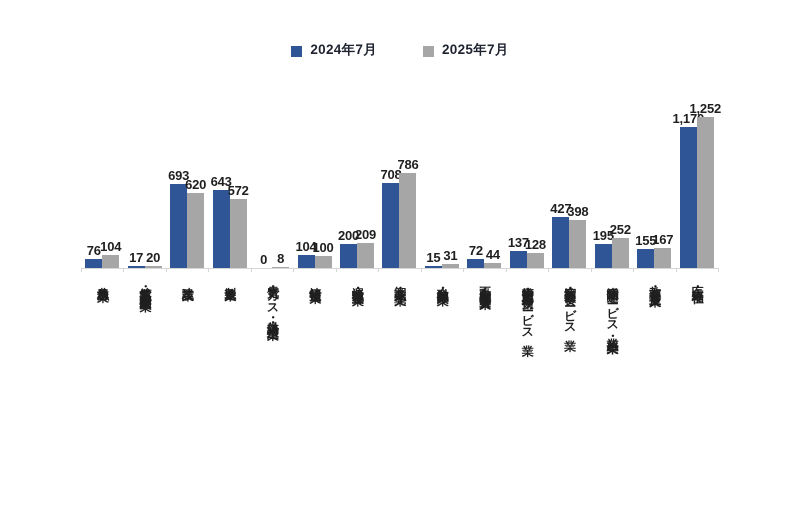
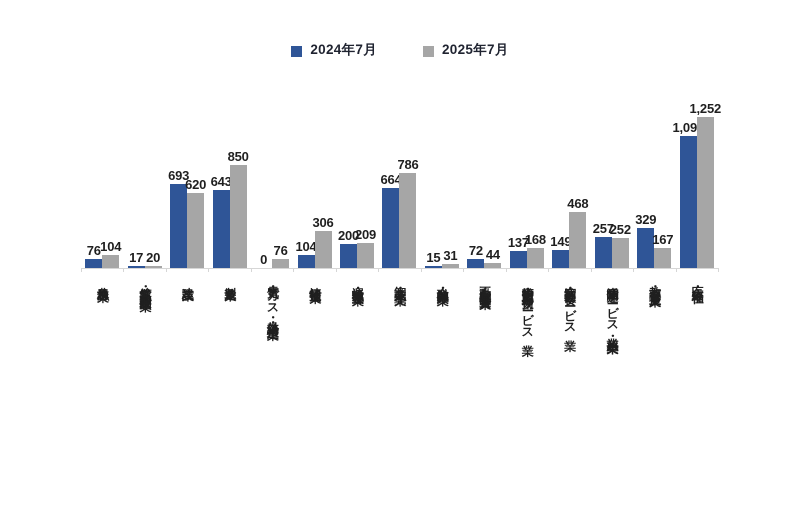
2025年7月/製造業: 572 -> 850
2025年7月/電気・ガス・熱供給・水道業: 8 -> 76
2025年7月/情報通信業: 100 -> 306
2024年7月/卸売業・小売業: 708 -> 664
2025年7月/学術研究・専門・技術サービス業: 128 -> 168
2024年7月/宿泊業・飲食サービス業: 427 -> 149
2025年7月/宿泊業・飲食サービス業: 398 -> 468
2024年7月/生活関連サービス業・娯楽業: 195 -> 257
2024年7月/教育・学習支援業: 155 -> 329
2024年7月/医療・福祉: 1,170 -> 1,093
